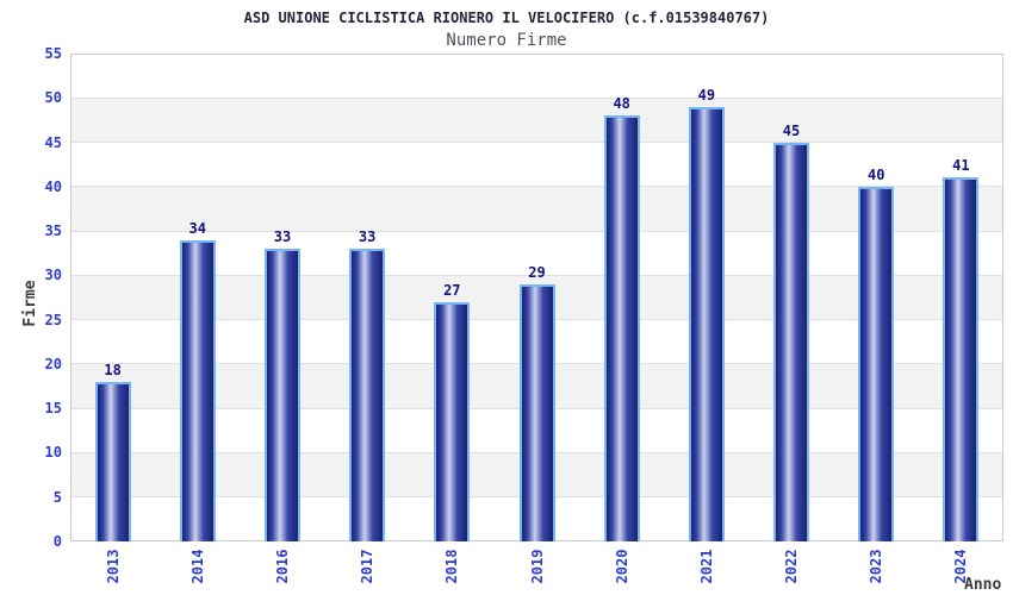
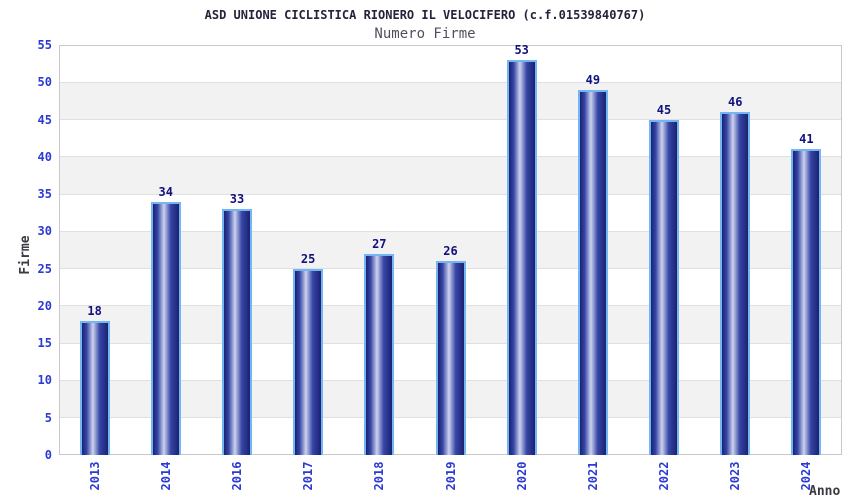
2017: 33 -> 25
2019: 29 -> 26
2020: 48 -> 53
2023: 40 -> 46
